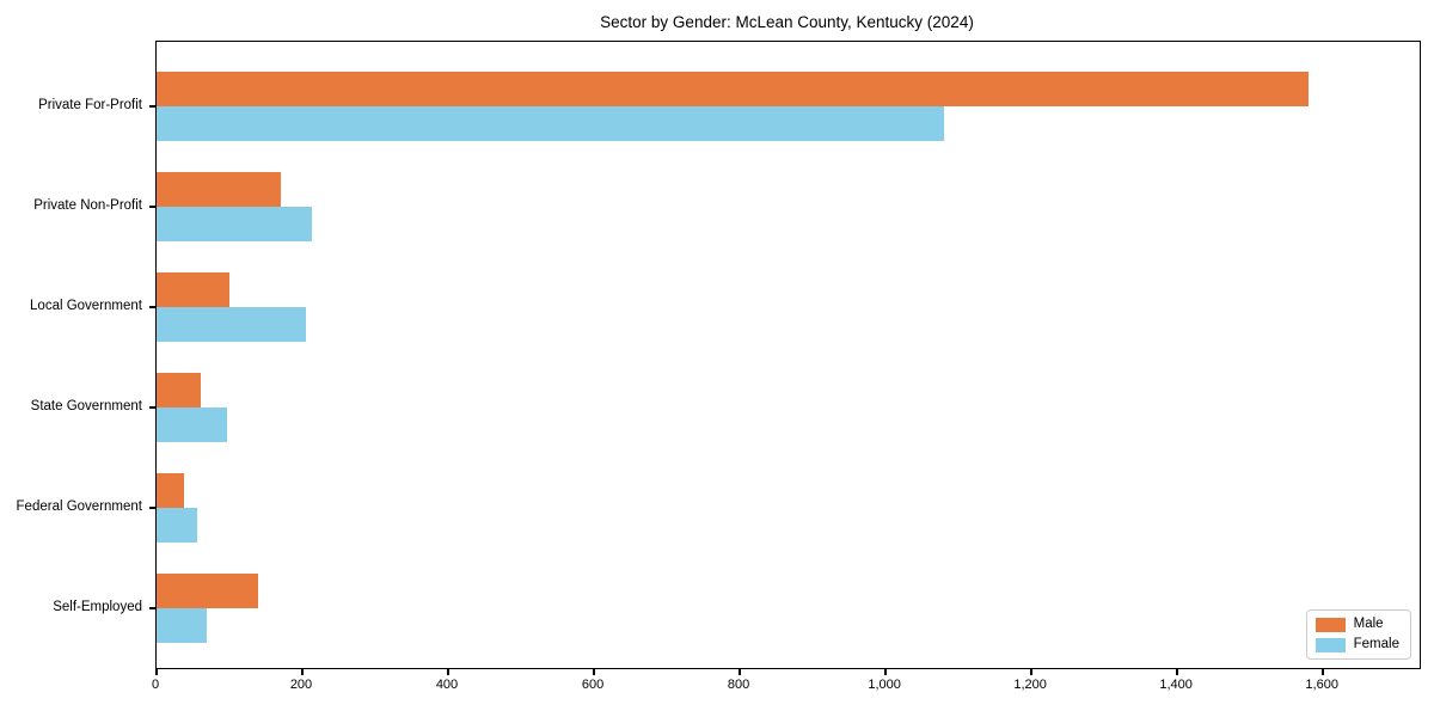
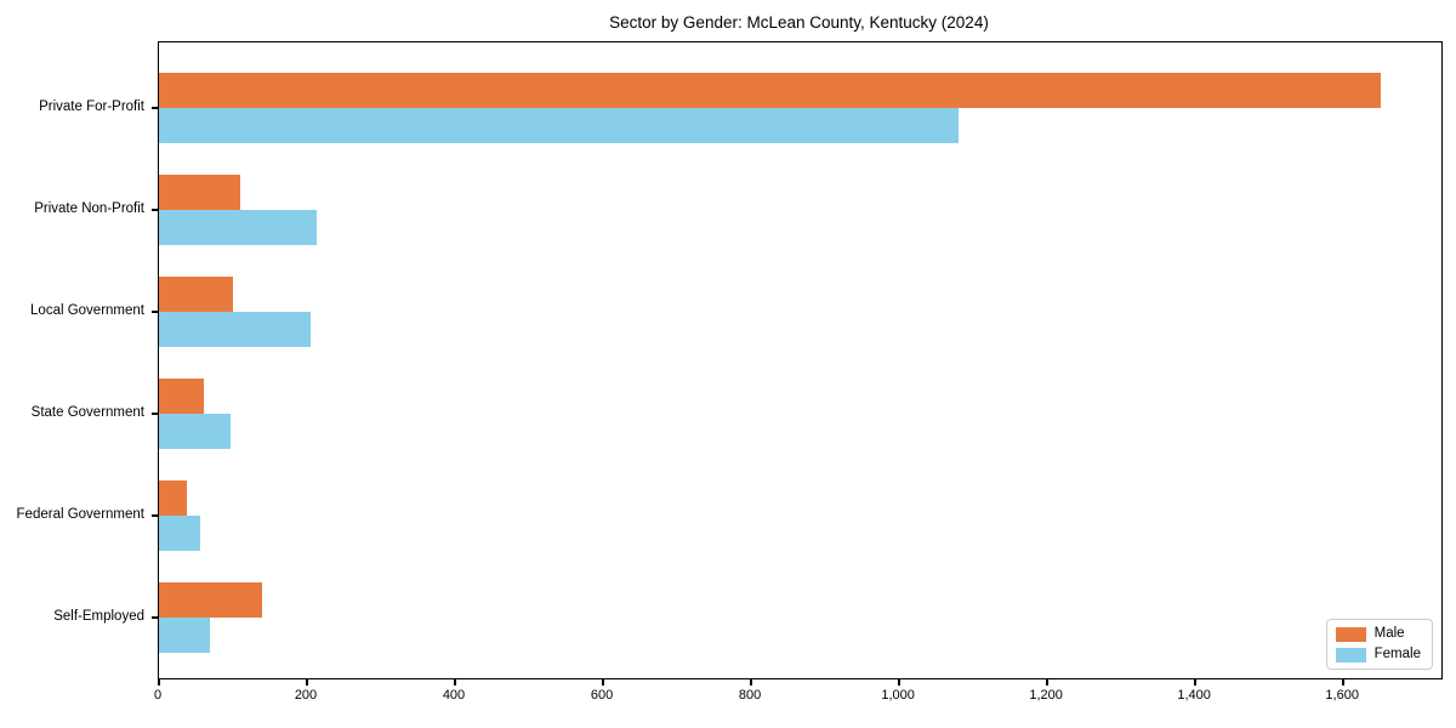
Male/Private For-Profit: 1580 -> 1650
Male/Private Non-Profit: 170 -> 110
